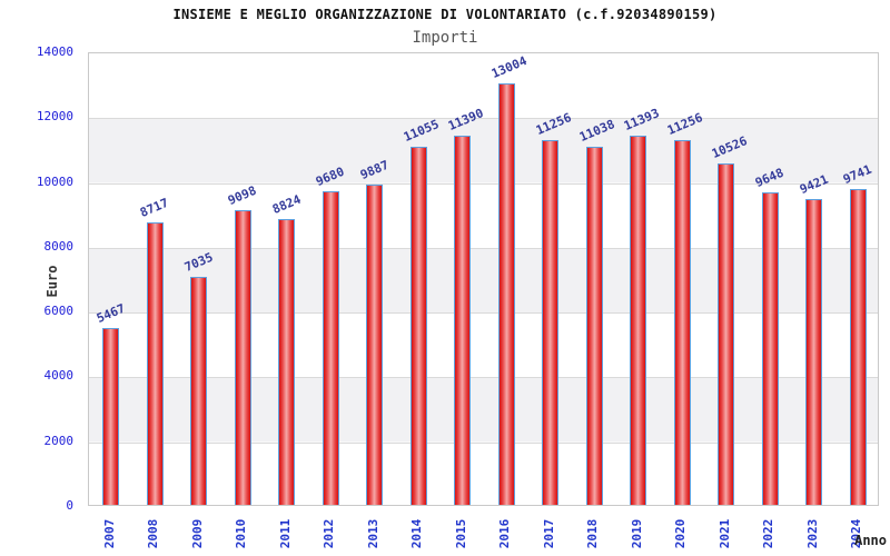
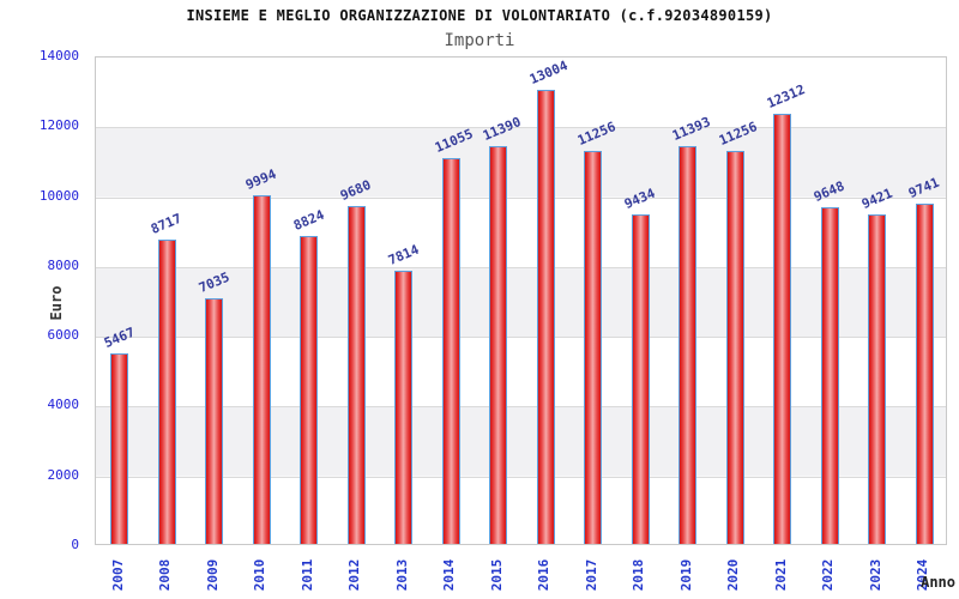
2010: 9098 -> 9994
2013: 9887 -> 7814
2018: 11038 -> 9434
2021: 10526 -> 12312
